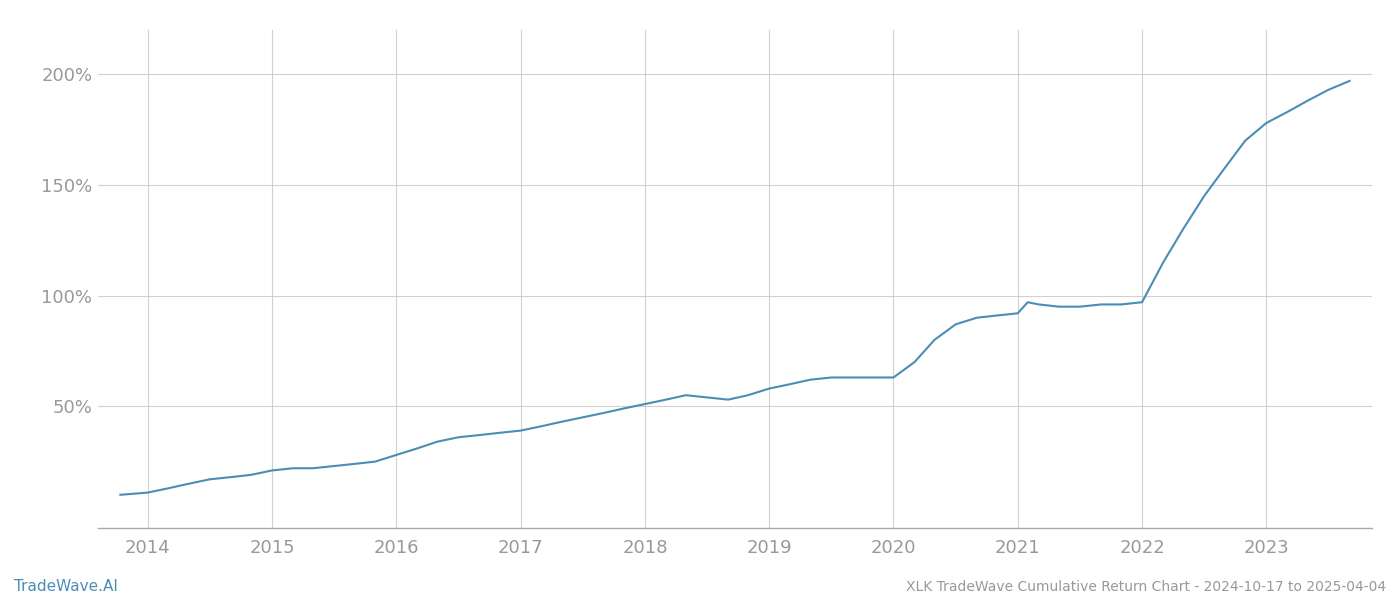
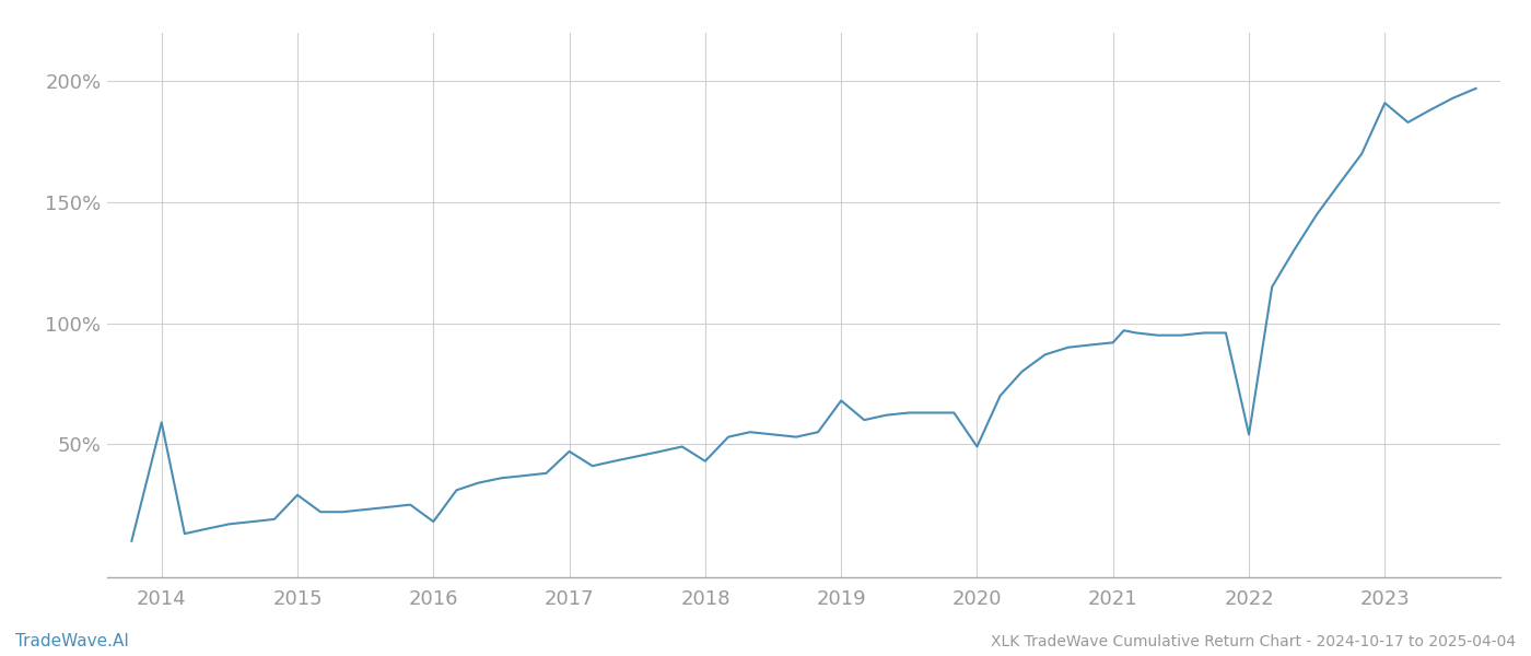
2014: 11% -> 59%
2015: 21% -> 29%
2016: 28% -> 18%
2017: 39% -> 47%
2018: 51% -> 43%
2019: 58% -> 68%
2020: 63% -> 49%
2022: 97% -> 54%
2023: 178% -> 191%
